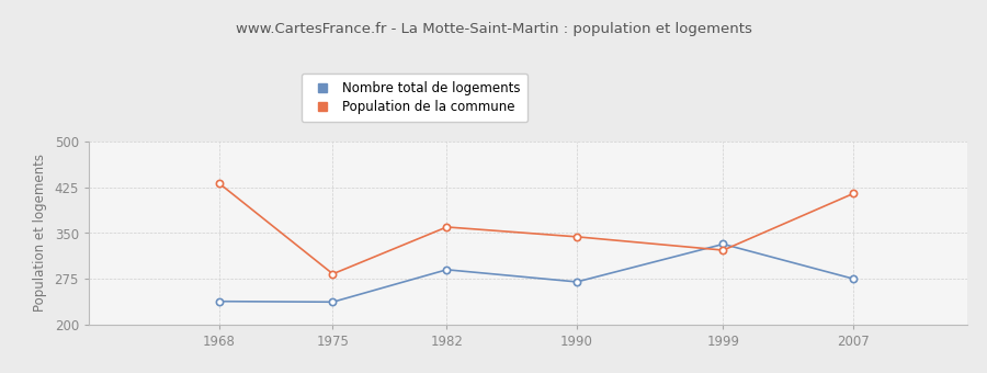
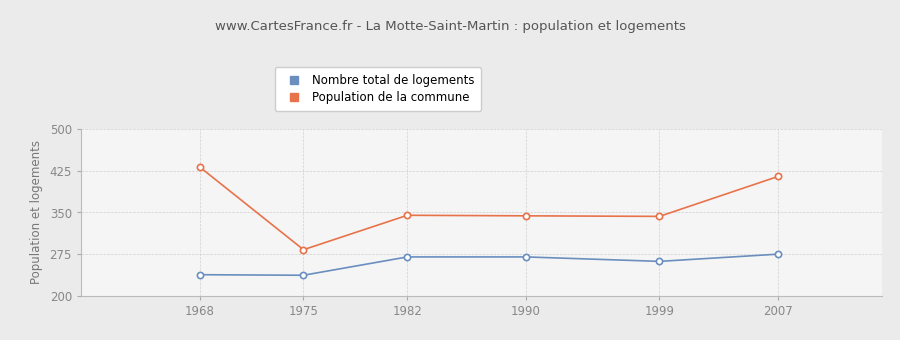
Nombre total de logements/1982: 290 -> 270
Population de la commune/1982: 360 -> 345
Nombre total de logements/1999: 332 -> 262
Population de la commune/1999: 322 -> 343
